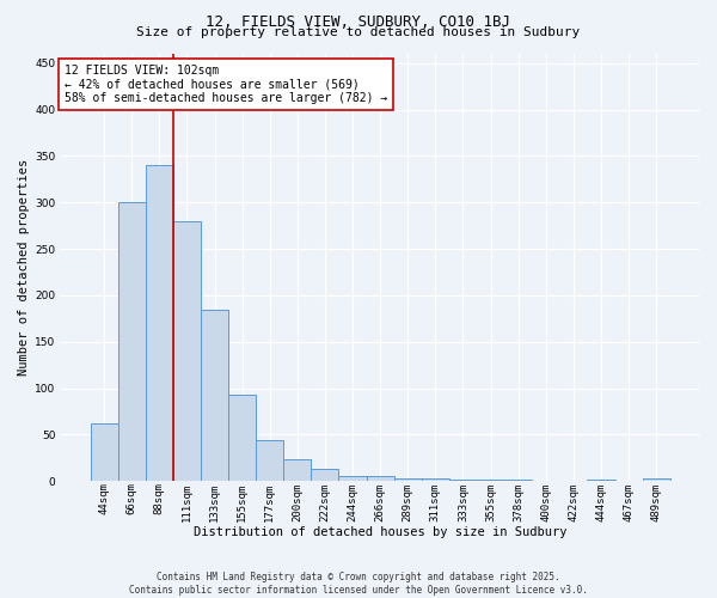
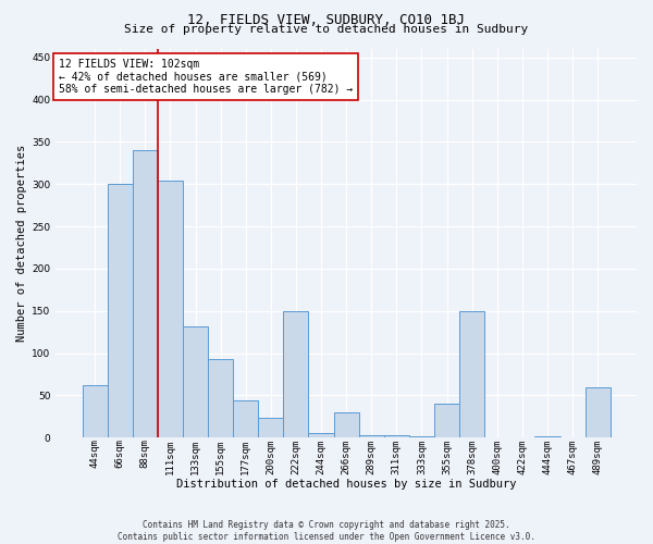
111sqm: 280 -> 304
133sqm: 185 -> 132
222sqm: 13 -> 150
266sqm: 5 -> 30
355sqm: 1 -> 40
378sqm: 1 -> 150
489sqm: 3 -> 60
